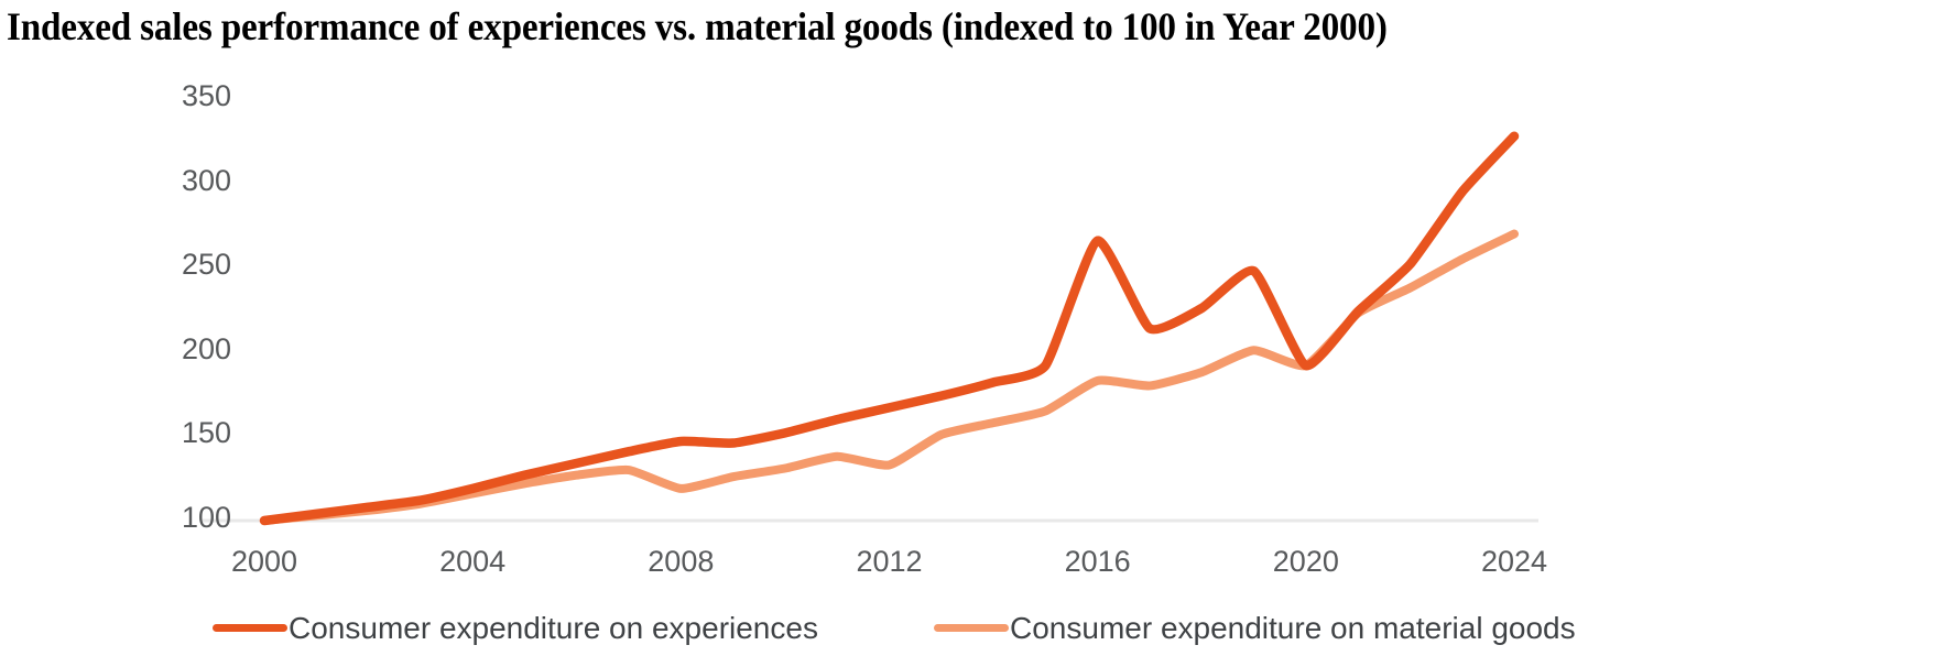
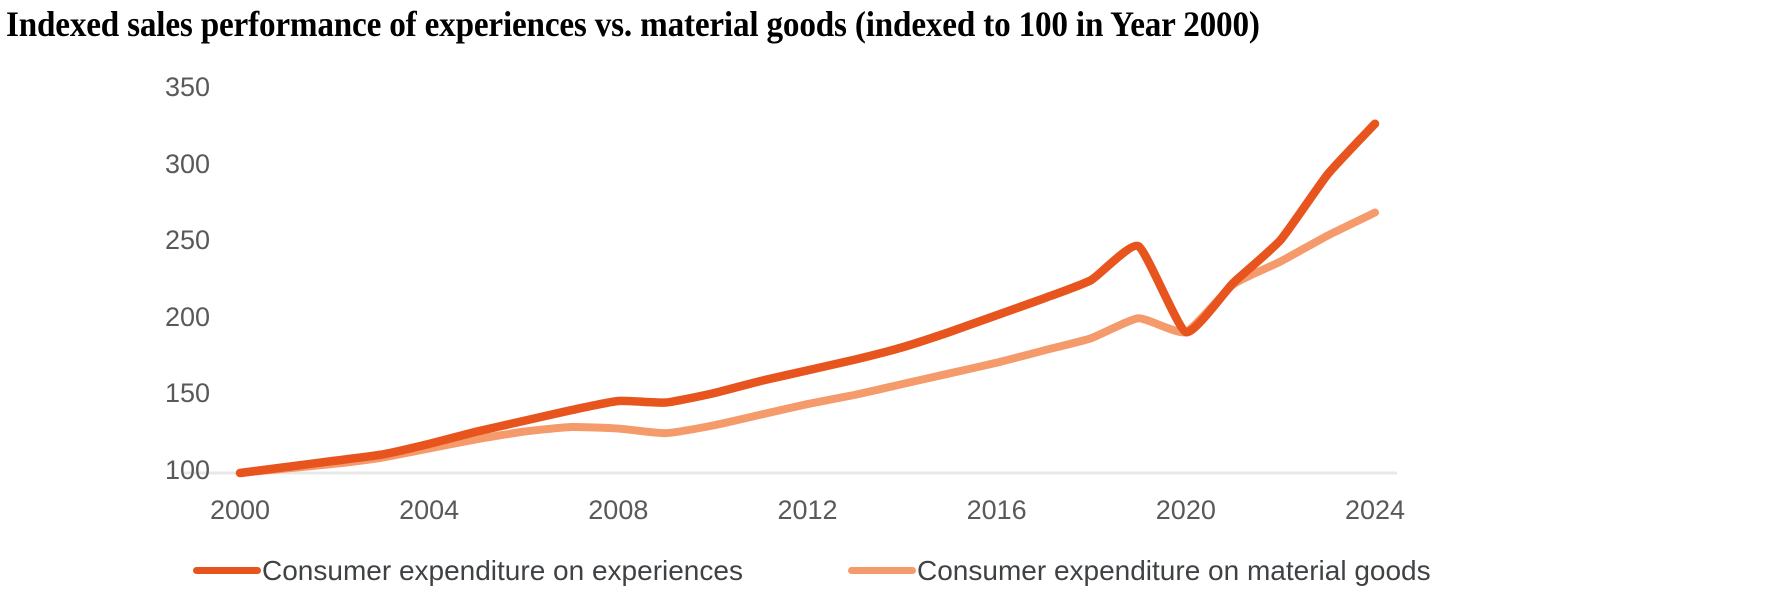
Consumer expenditure on material goods/2008: 119 -> 129
Consumer expenditure on material goods/2012: 133 -> 145
Consumer expenditure on experiences/2016: 266 -> 203
Consumer expenditure on material goods/2016: 183 -> 172
